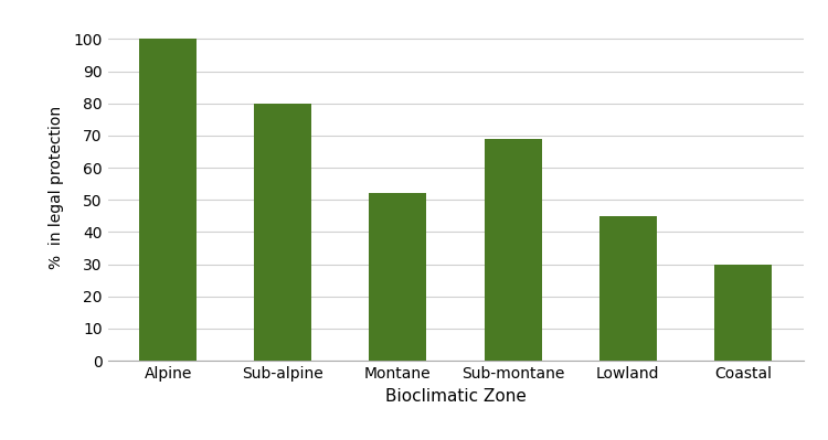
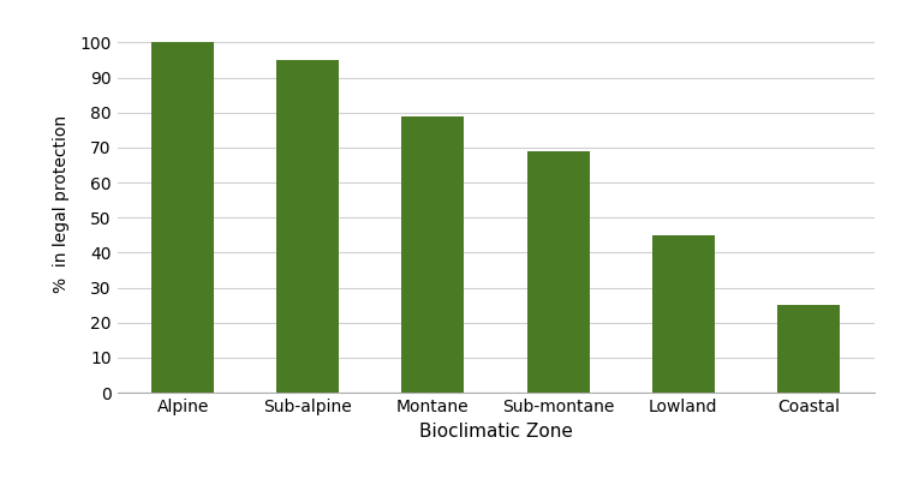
Sub-alpine: 80 -> 95
Montane: 52 -> 79
Coastal: 30 -> 25
